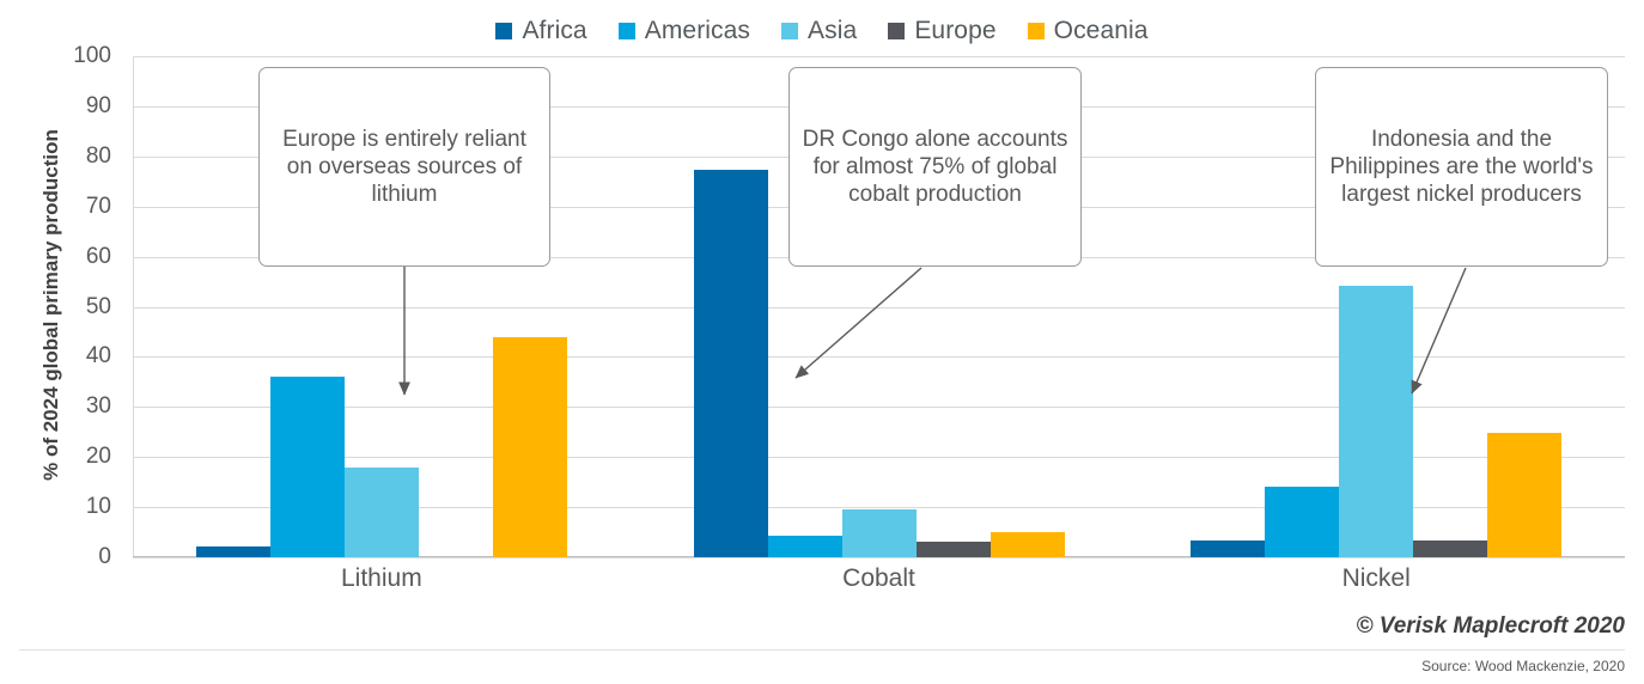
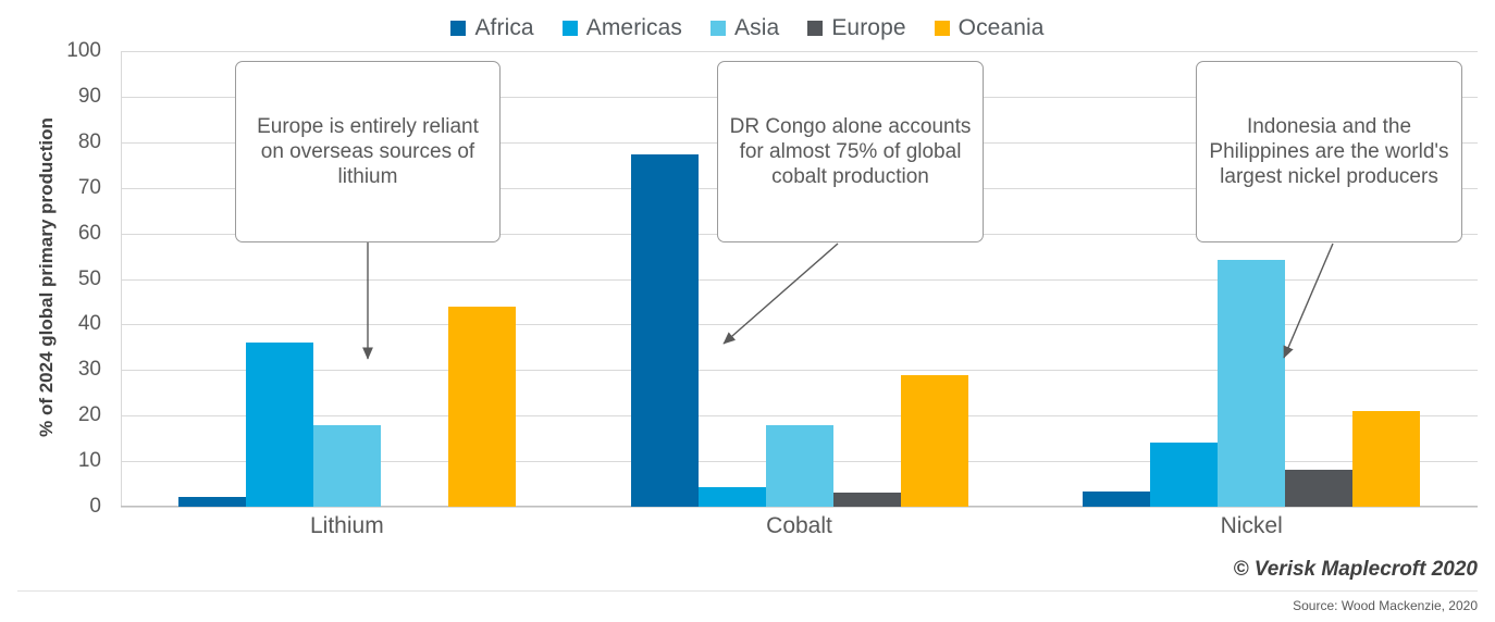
Asia/Cobalt: 10 -> 18
Oceania/Cobalt: 5 -> 29
Europe/Nickel: 3 -> 8
Oceania/Nickel: 25 -> 21
